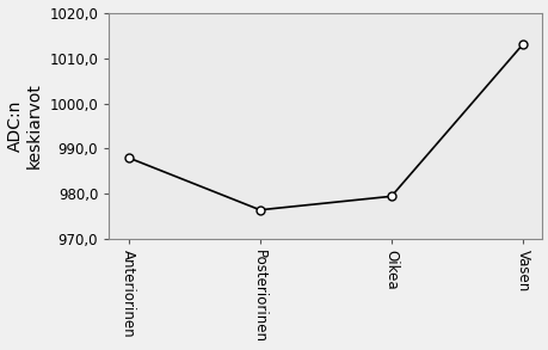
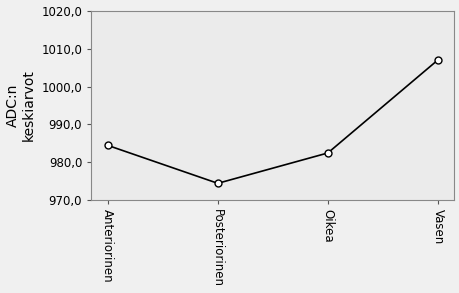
Anteriorinen: 988,0 -> 984,5
Posteriorinen: 976,5 -> 974,5
Oikea: 979,5 -> 982,5
Vasen: 1013,0 -> 1007,0
